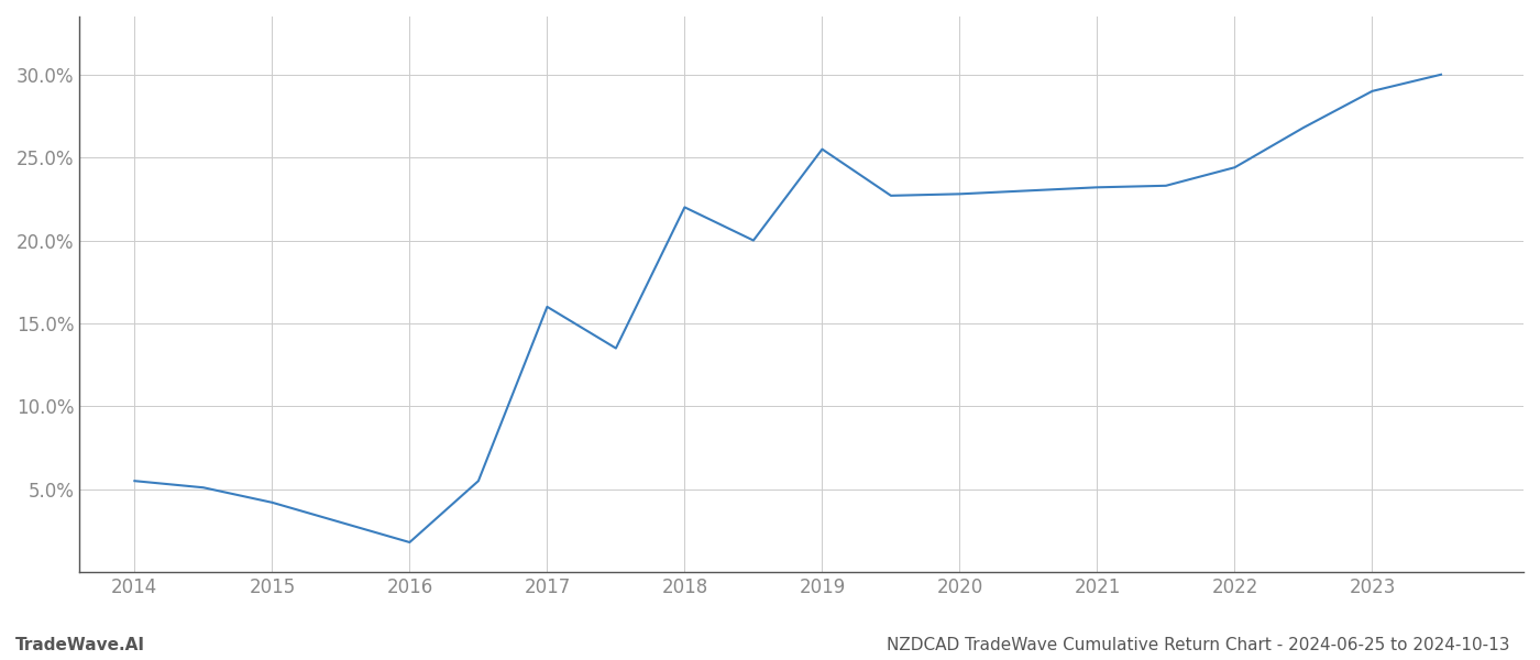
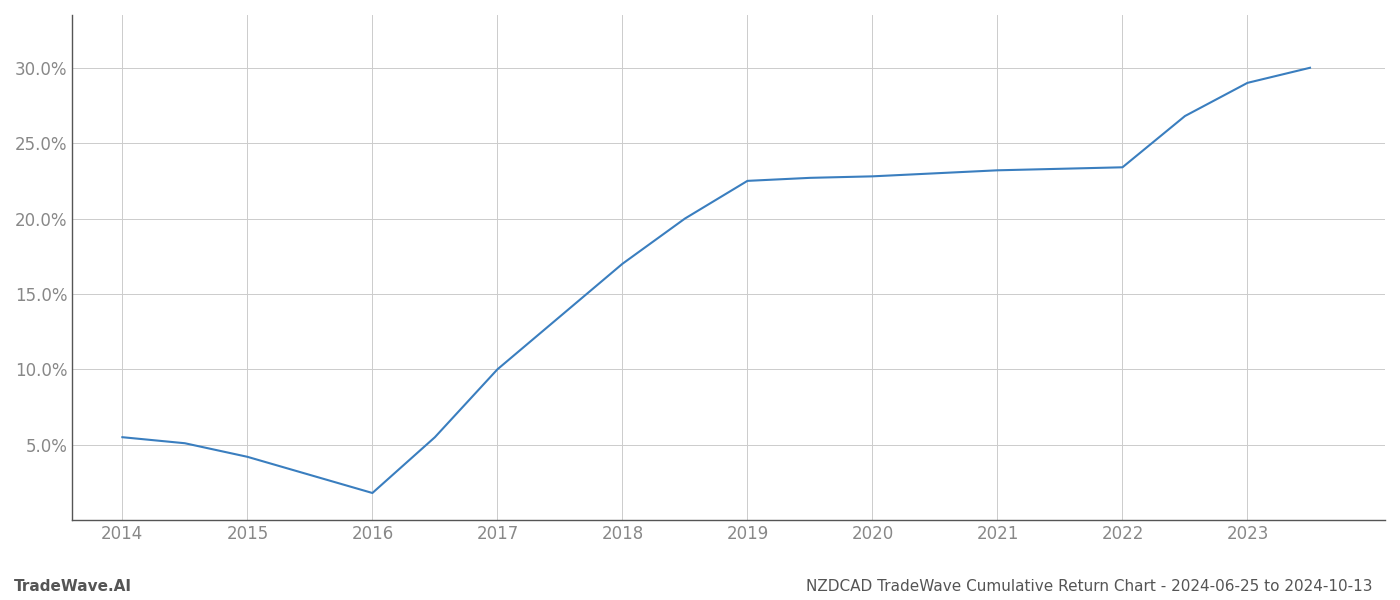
2017: 16.0% -> 10.0%
2018: 22.0% -> 17.0%
2019: 25.5% -> 22.5%
2022: 24.4% -> 23.4%
